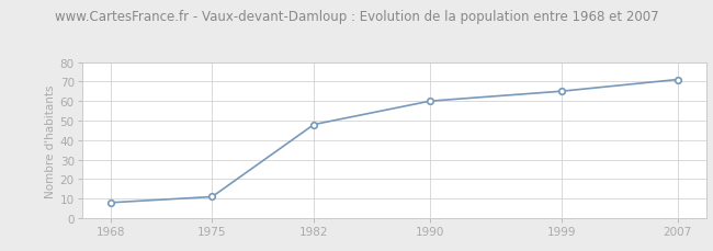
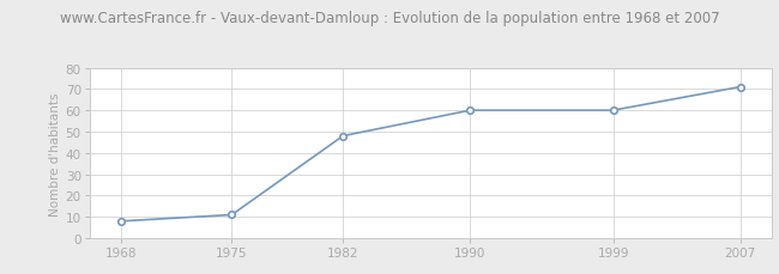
1999: 65 -> 60
